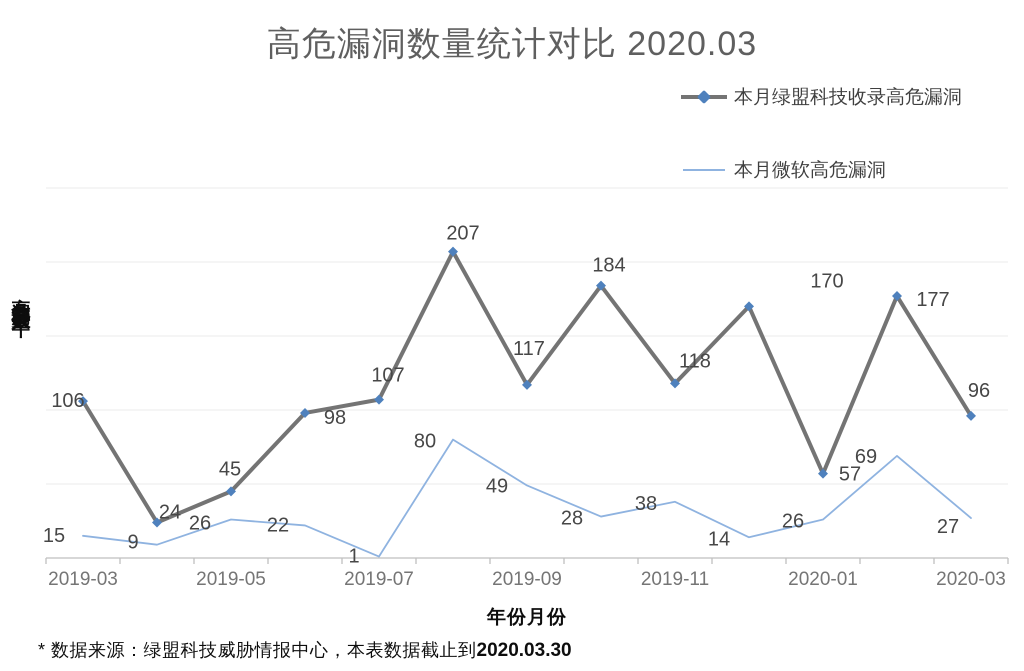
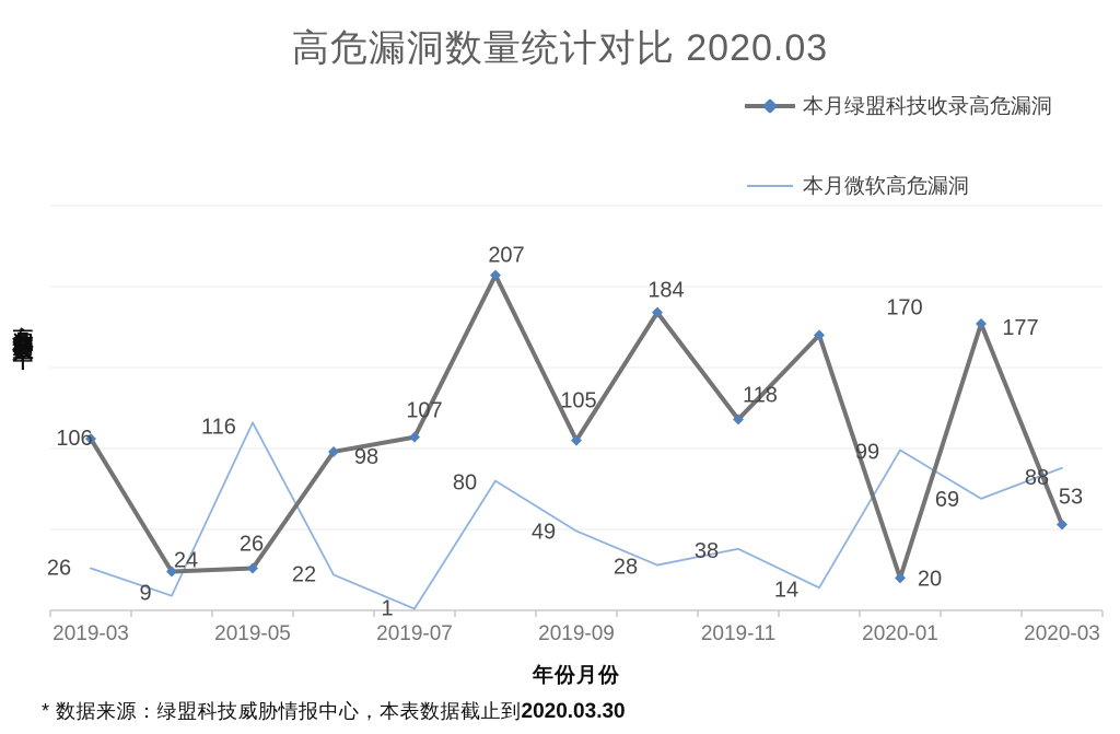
本月微软高危漏洞/2019-03: 15 -> 26
本月绿盟科技收录高危漏洞/2019-05: 45 -> 26
本月微软高危漏洞/2019-05: 26 -> 116
本月绿盟科技收录高危漏洞/2019-09: 117 -> 105
本月绿盟科技收录高危漏洞/2020-01: 57 -> 20
本月微软高危漏洞/2020-01: 26 -> 99
本月绿盟科技收录高危漏洞/2020-03: 96 -> 53
本月微软高危漏洞/2020-03: 27 -> 88
